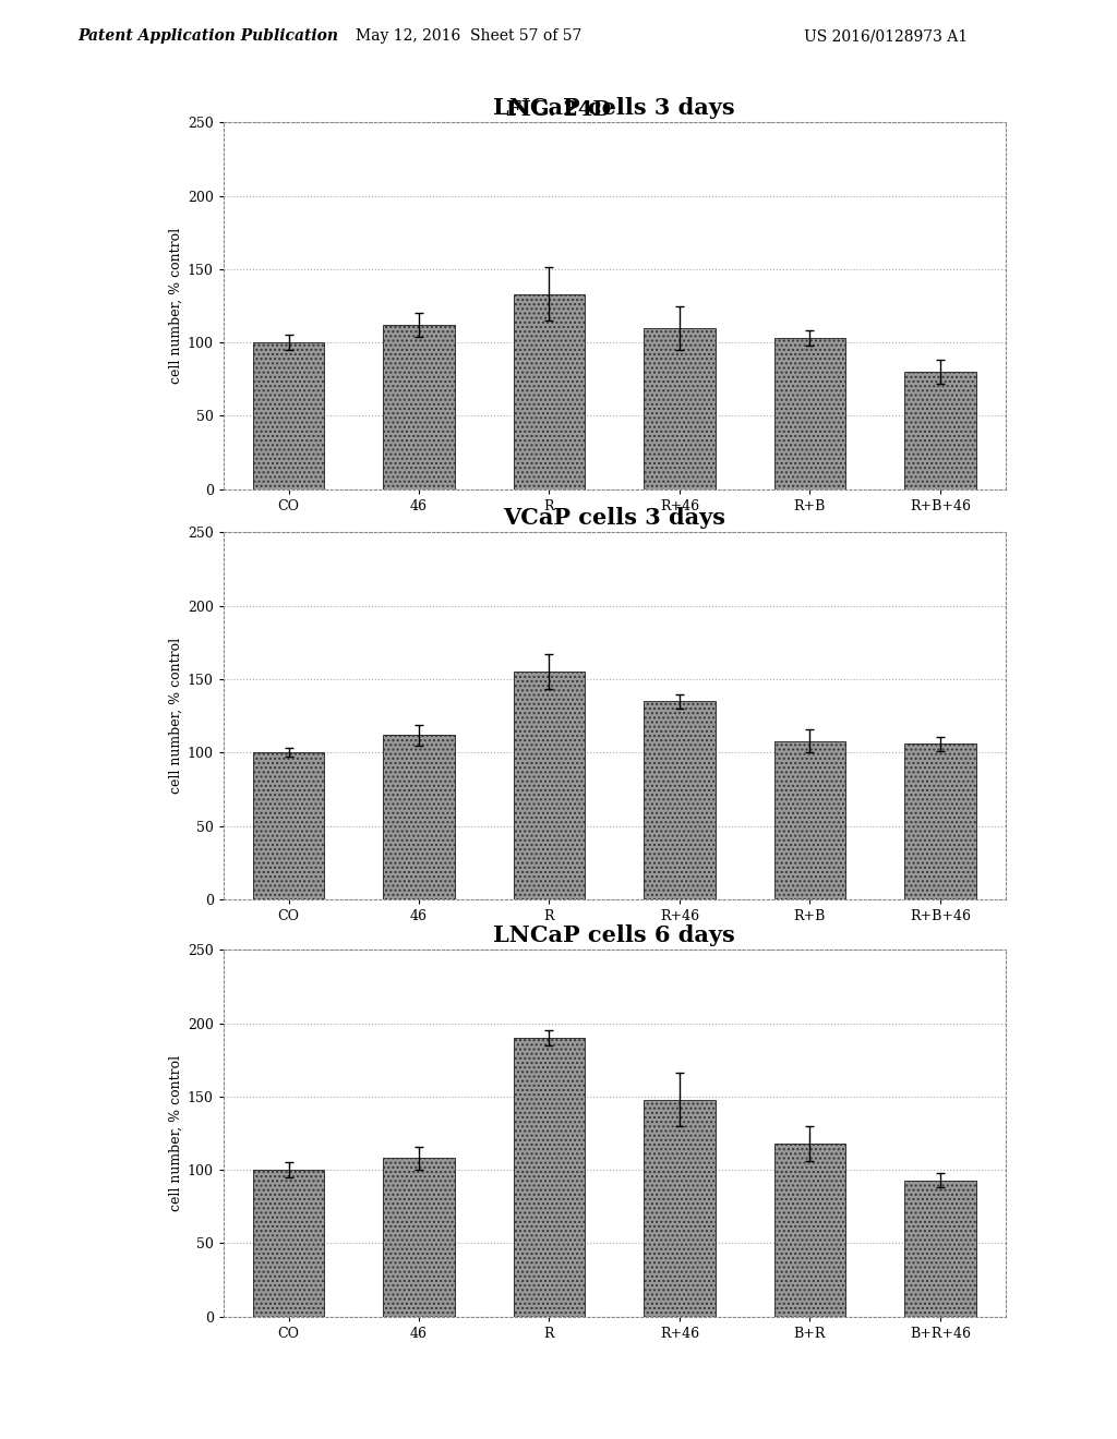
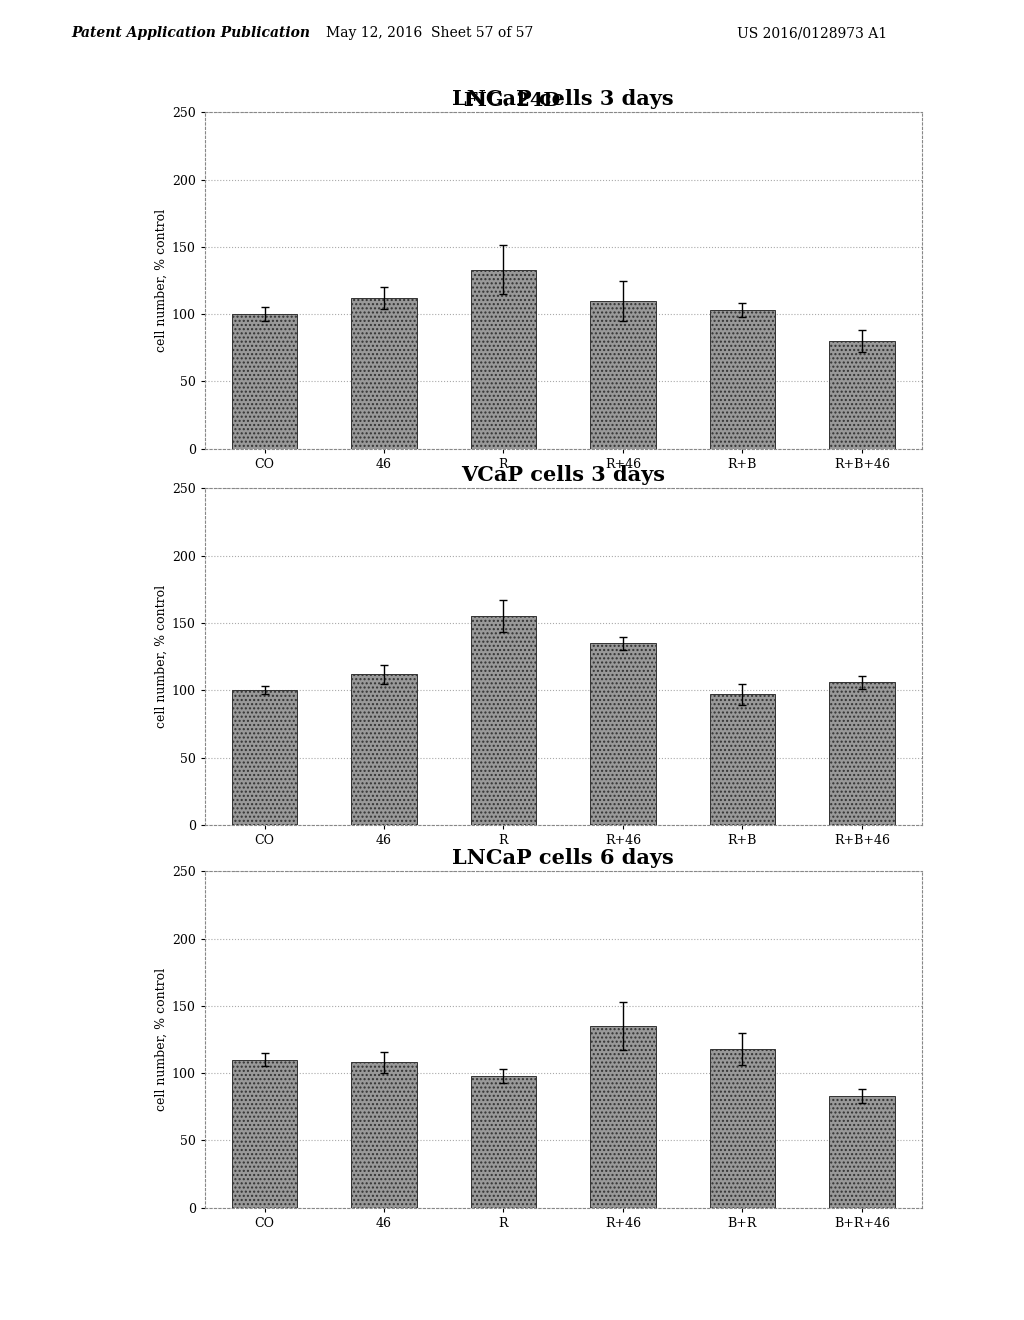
VCaP cells 3 days/R+B: 108 -> 97
LNCaP cells 6 days/CO: 100 -> 110
LNCaP cells 6 days/R: 190 -> 98
LNCaP cells 6 days/R+46: 148 -> 135
LNCaP cells 6 days/B+R+46: 93 -> 83
